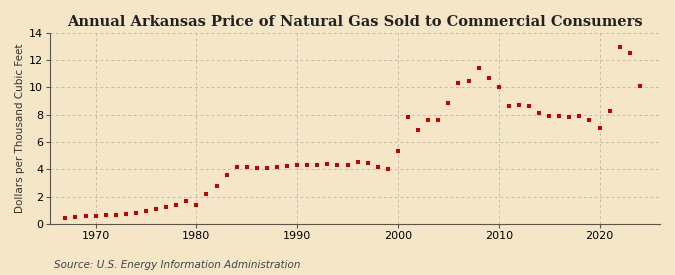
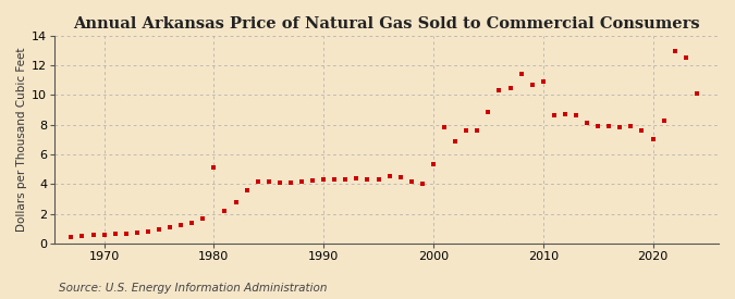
1980: 1.4 -> 5.1
2010: 10.1 -> 10.9
